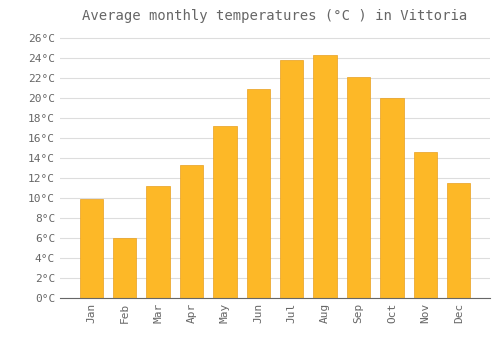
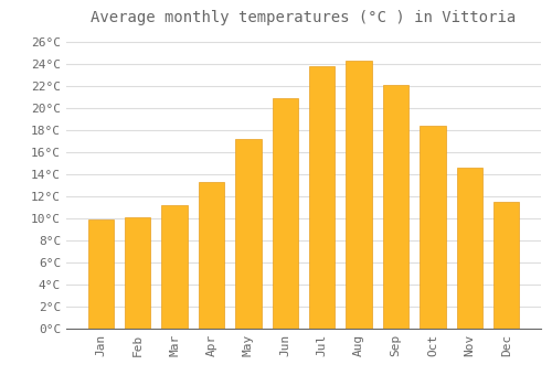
Feb: 6.0°C -> 10.1°C
Oct: 20.0°C -> 18.4°C
